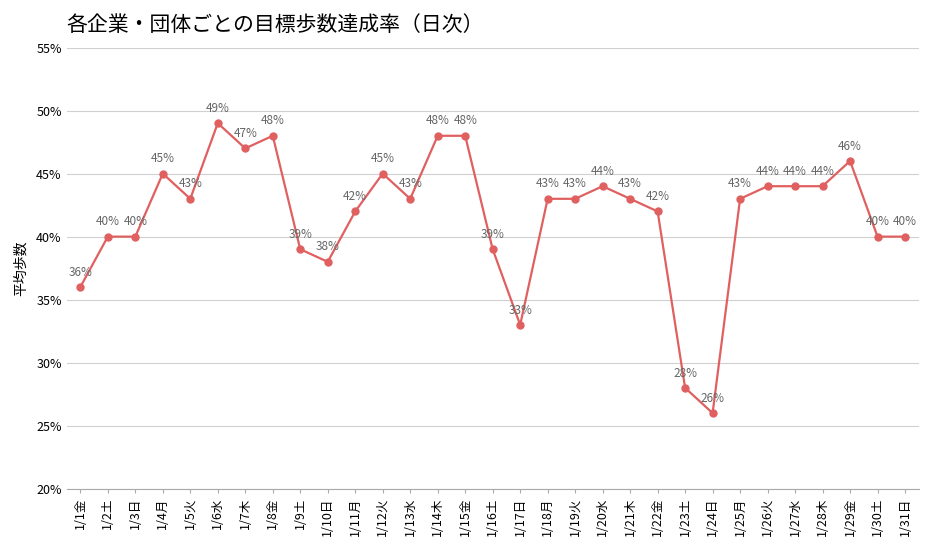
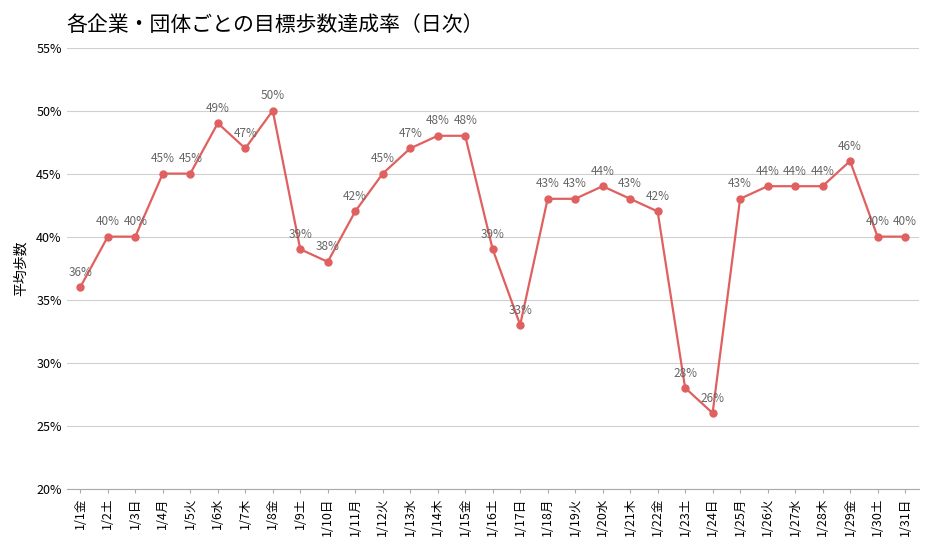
1/5火: 43% -> 45%
1/8金: 48% -> 50%
1/13水: 43% -> 47%
